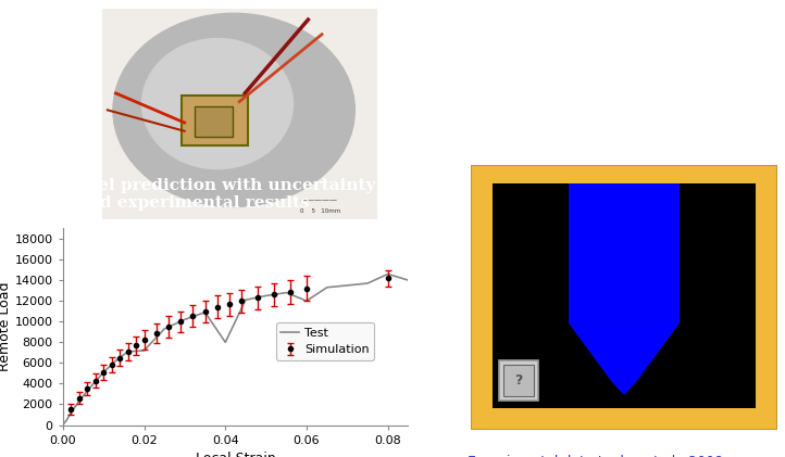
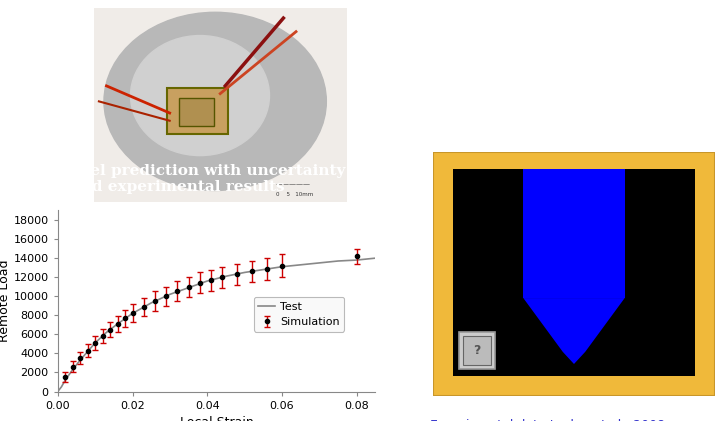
Test/0.02: 7200 -> 8200
Test/0.04: 8000 -> 11600
Test/0.06: 12000 -> 13100
Test/0.08: 14600 -> 13800
